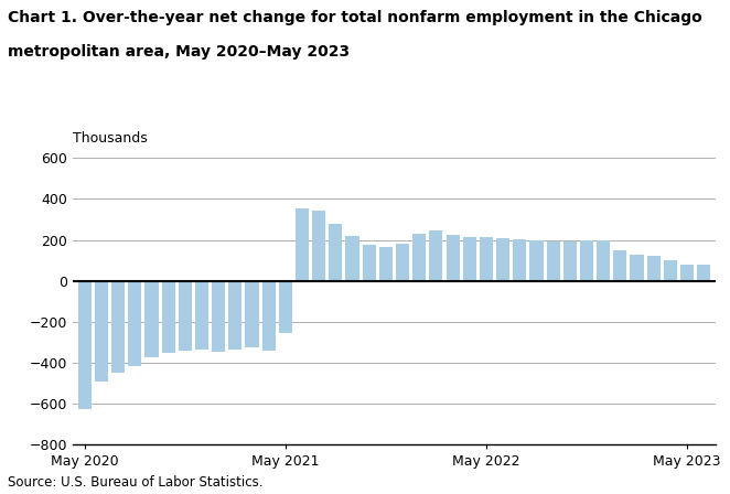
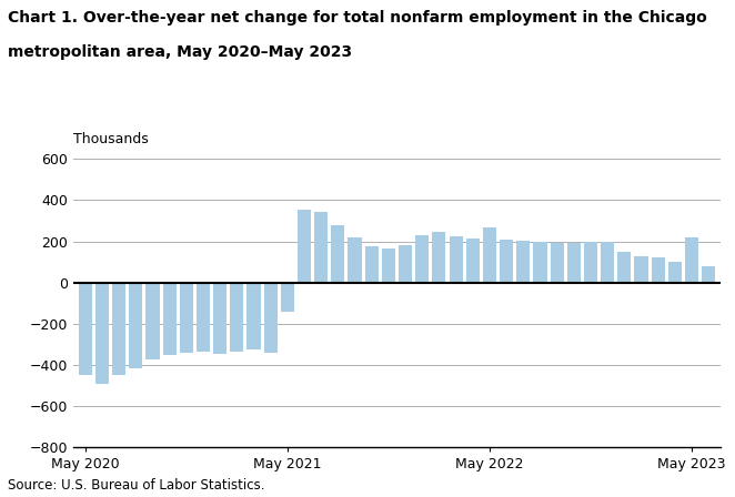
May 2020: -620 -> -450
May 2021: -260 -> -140
May 2022: 220 -> 270
May 2023: 80 -> 220
